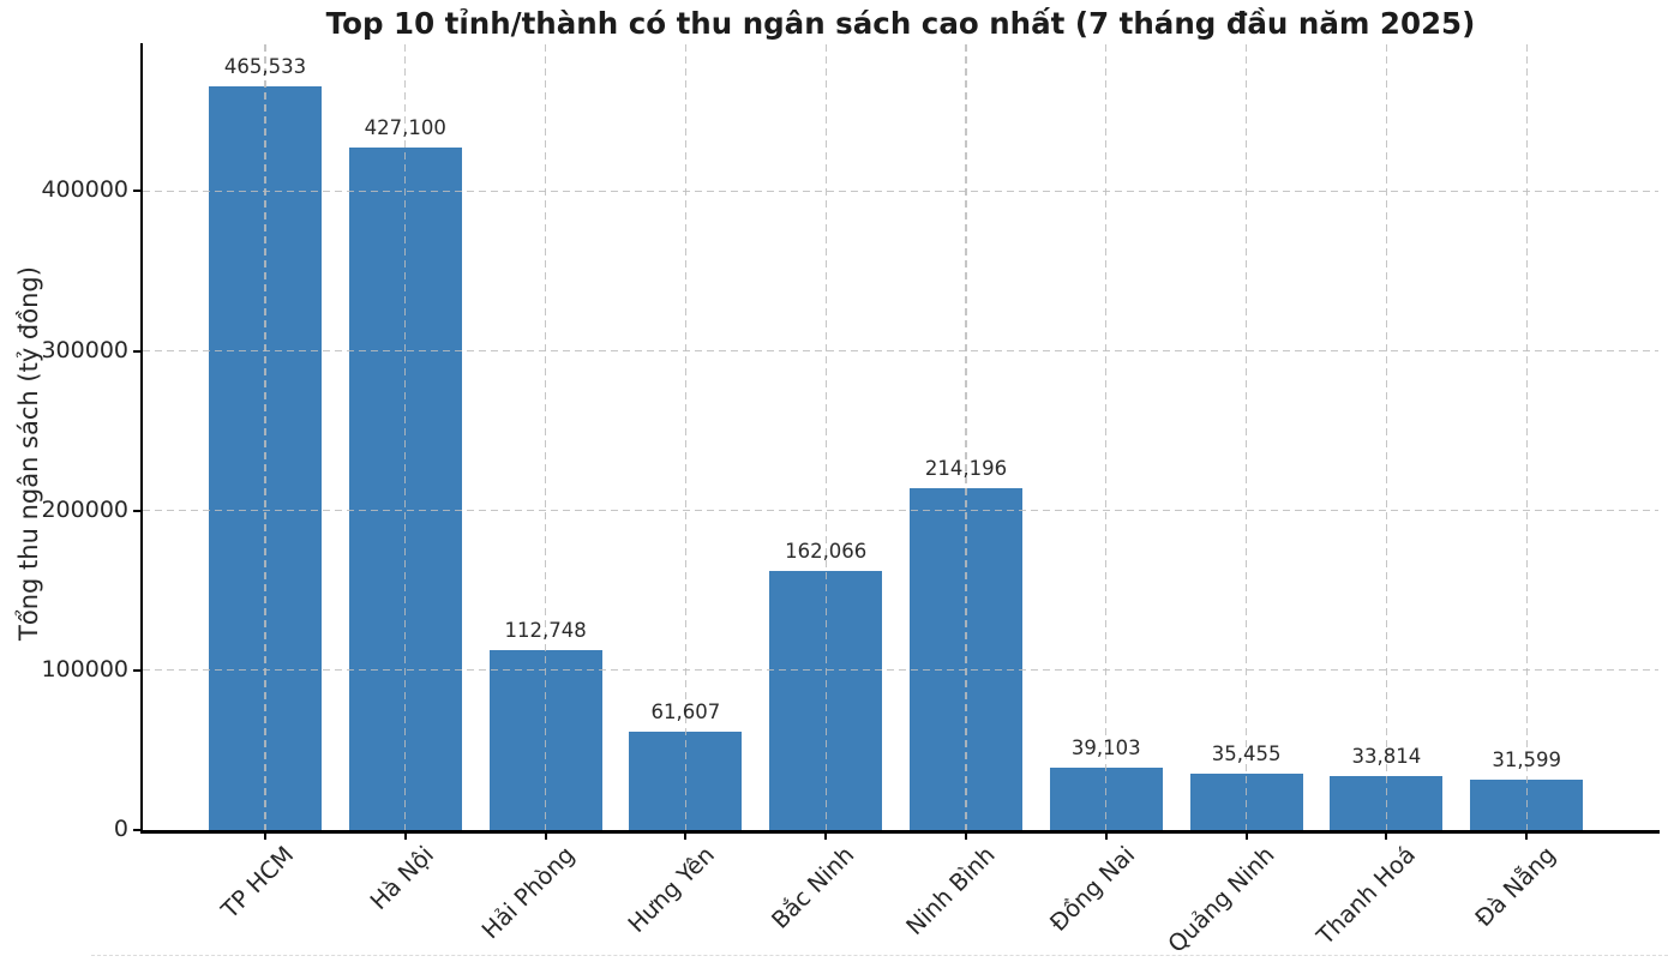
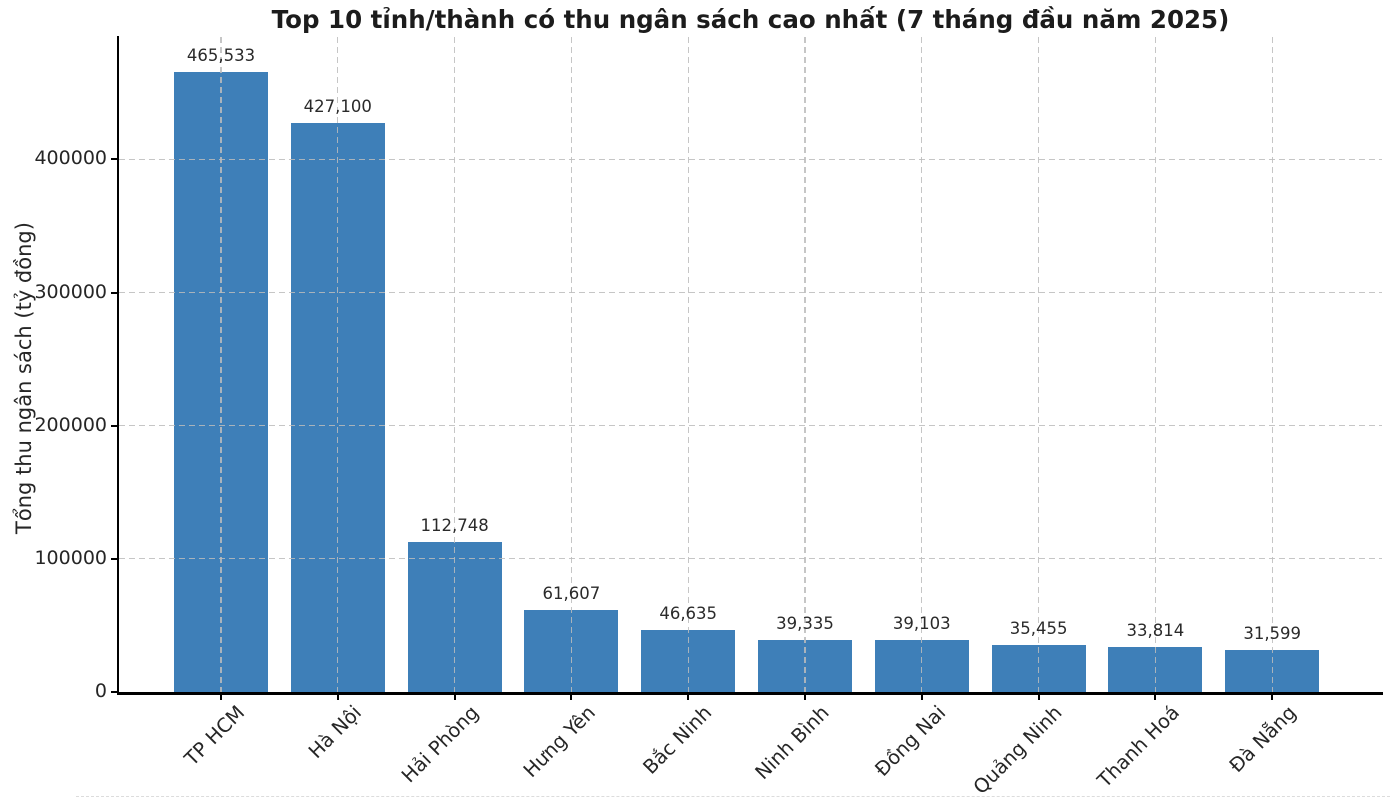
Bắc Ninh: 162,066 -> 46,635
Ninh Bình: 214,196 -> 39,335
